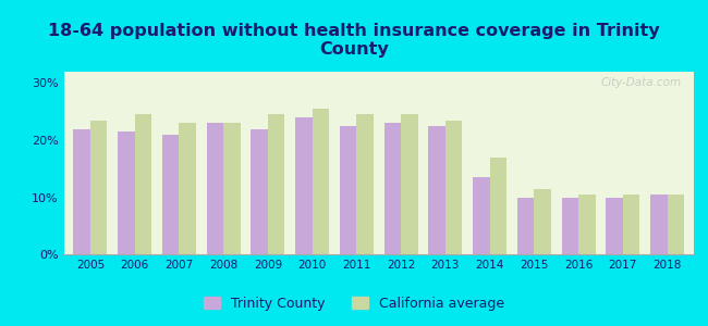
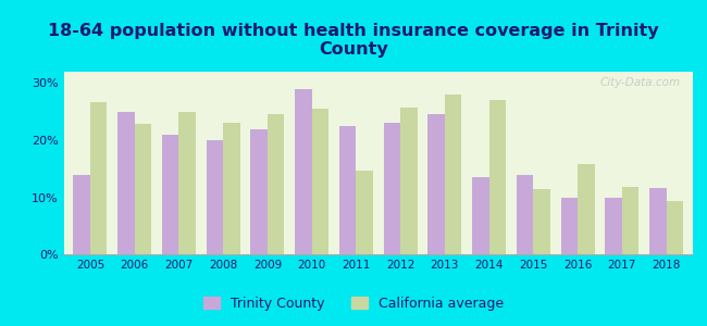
Trinity County/2005: 22.0% -> 14.0%
California average/2005: 23.5% -> 26.6%
Trinity County/2006: 21.5% -> 25.0%
California average/2006: 24.5% -> 22.8%
California average/2007: 23.0% -> 25.0%
Trinity County/2008: 23.0% -> 20.0%
Trinity County/2010: 24.0% -> 29.0%
California average/2011: 24.5% -> 14.6%
California average/2012: 24.5% -> 25.8%
Trinity County/2013: 22.5% -> 24.6%
California average/2013: 23.5% -> 28.0%
California average/2014: 17.0% -> 27.0%
Trinity County/2015: 10.0% -> 14.0%
California average/2016: 10.5% -> 15.8%
California average/2017: 10.5% -> 11.8%
Trinity County/2018: 10.5% -> 11.6%
California average/2018: 10.5% -> 9.4%
